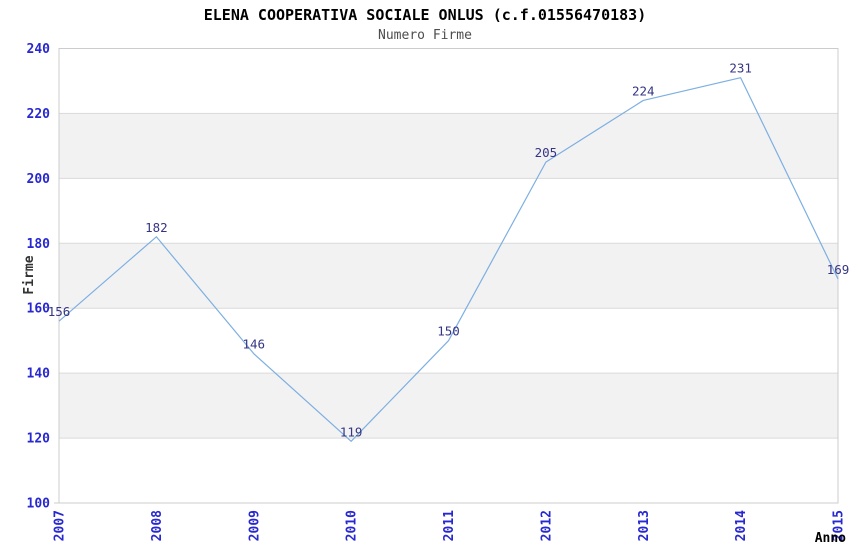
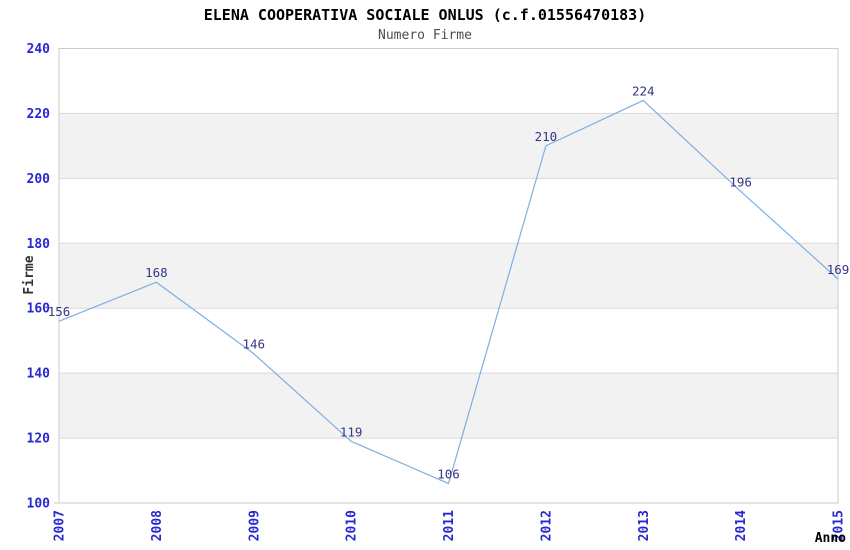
2008: 182 -> 168
2011: 150 -> 106
2012: 205 -> 210
2014: 231 -> 196
